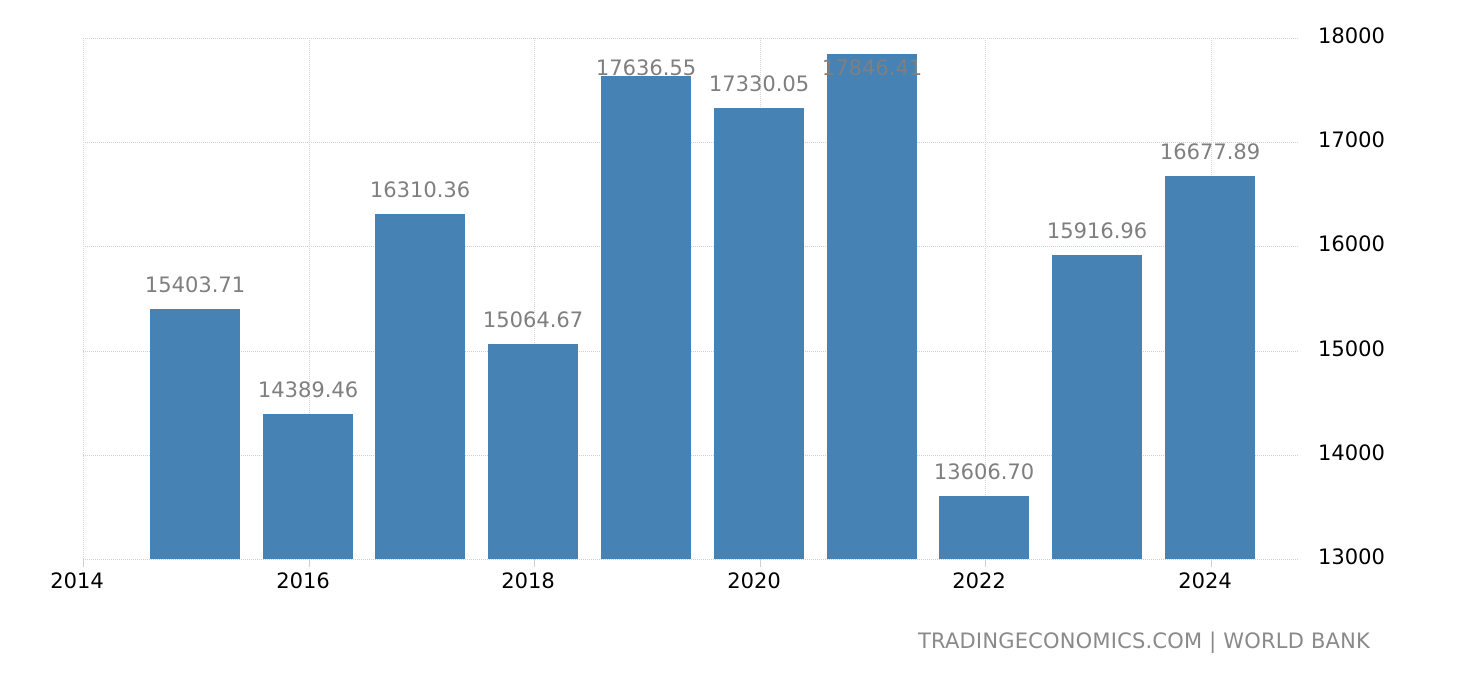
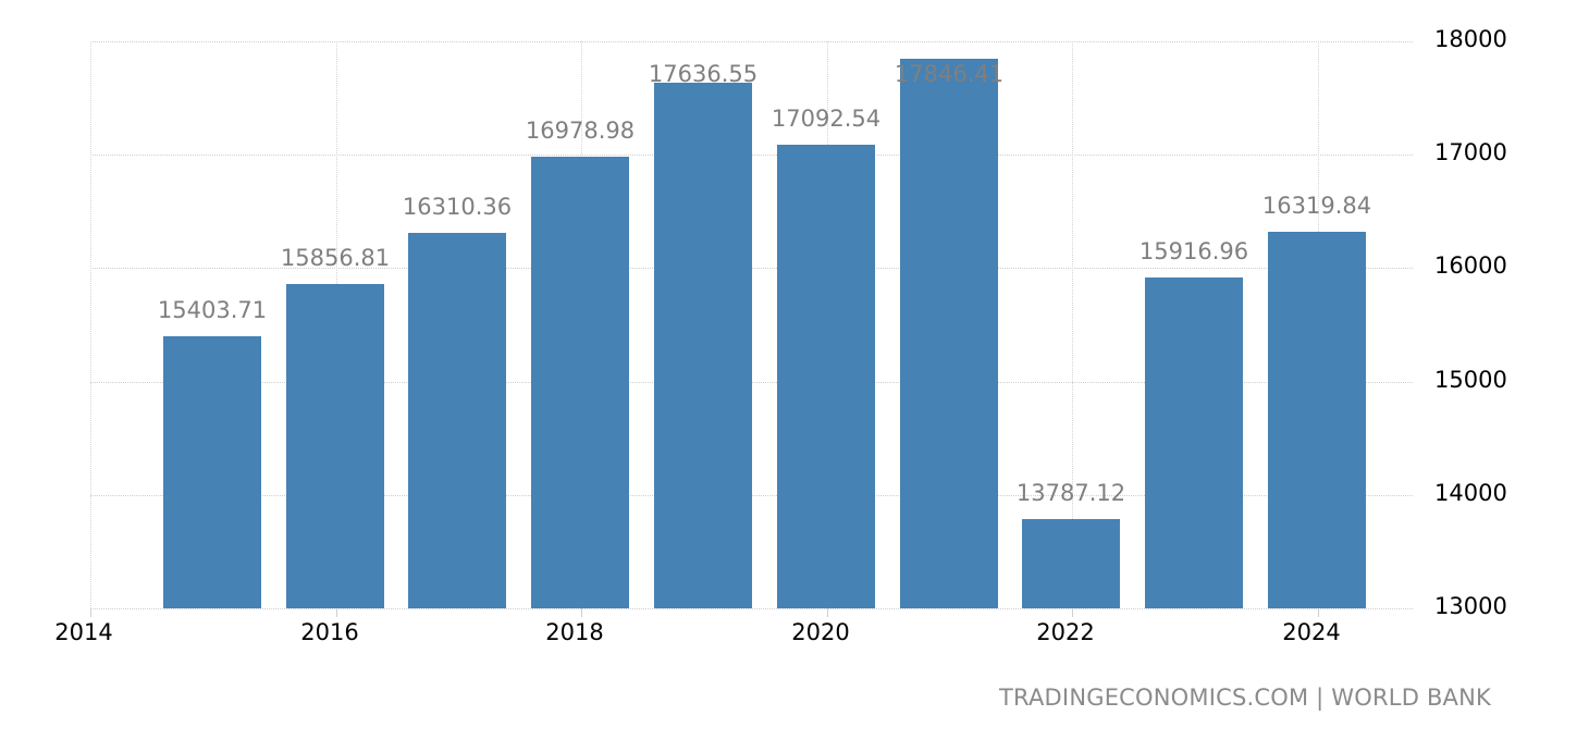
2016: 14389.46 -> 15856.81
2018: 15064.67 -> 16978.98
2020: 17330.05 -> 17092.54
2022: 13606.70 -> 13787.12
2024: 16677.89 -> 16319.84
